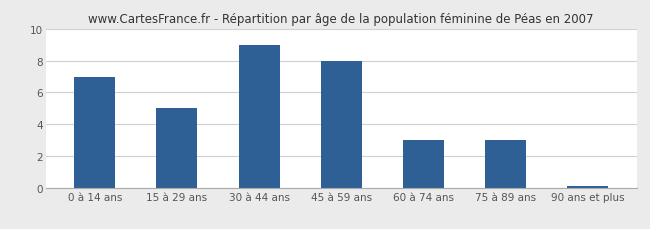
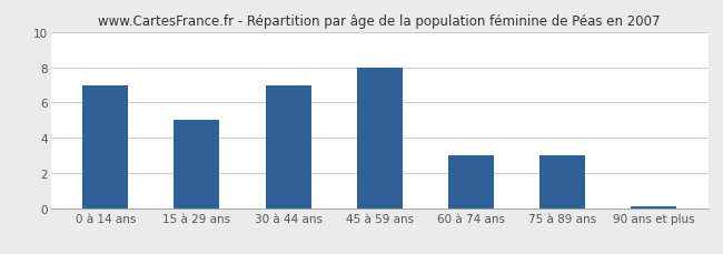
30 à 44 ans: 9.0 -> 7.0
